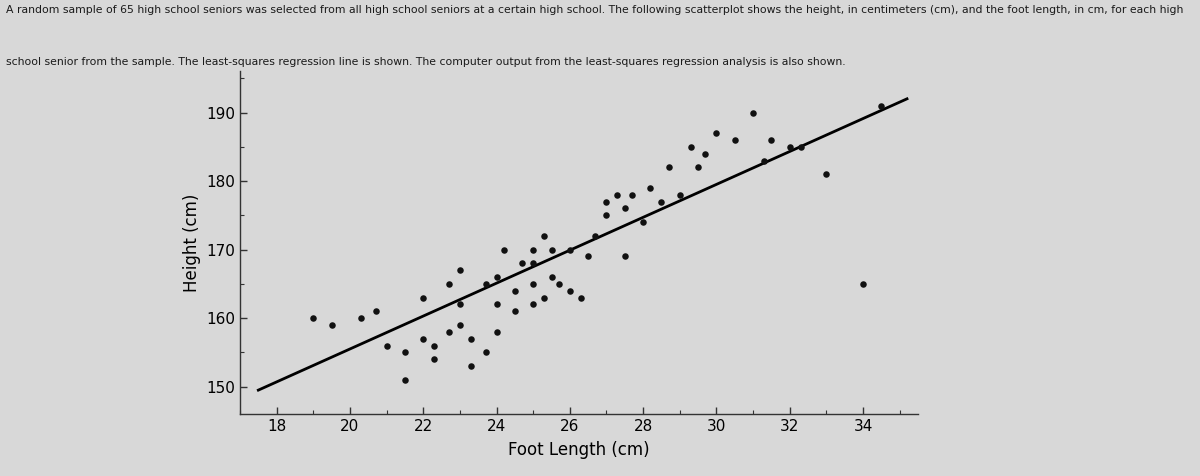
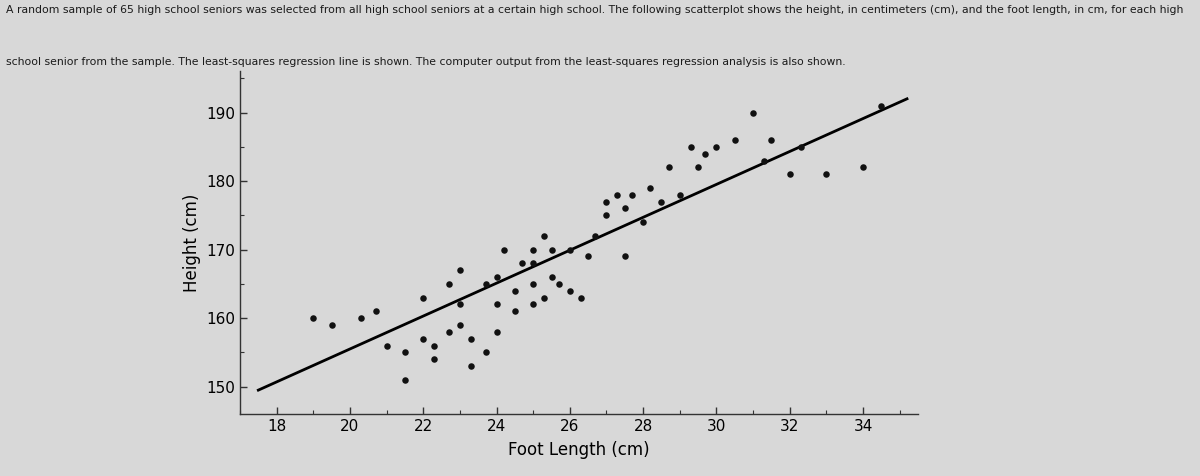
30: 187 -> 185
32: 185 -> 181
34: 165 -> 182
